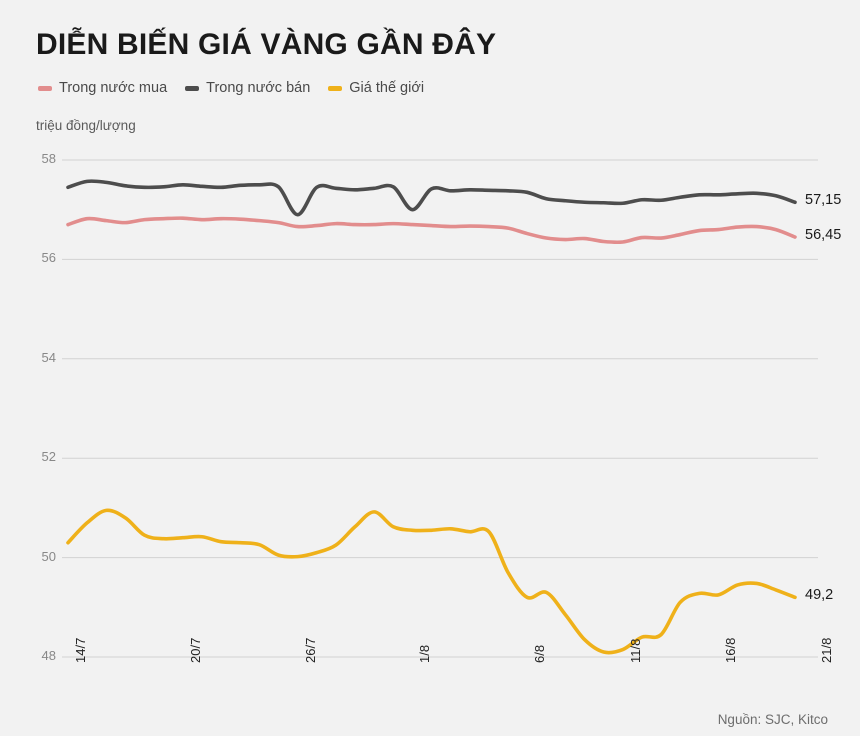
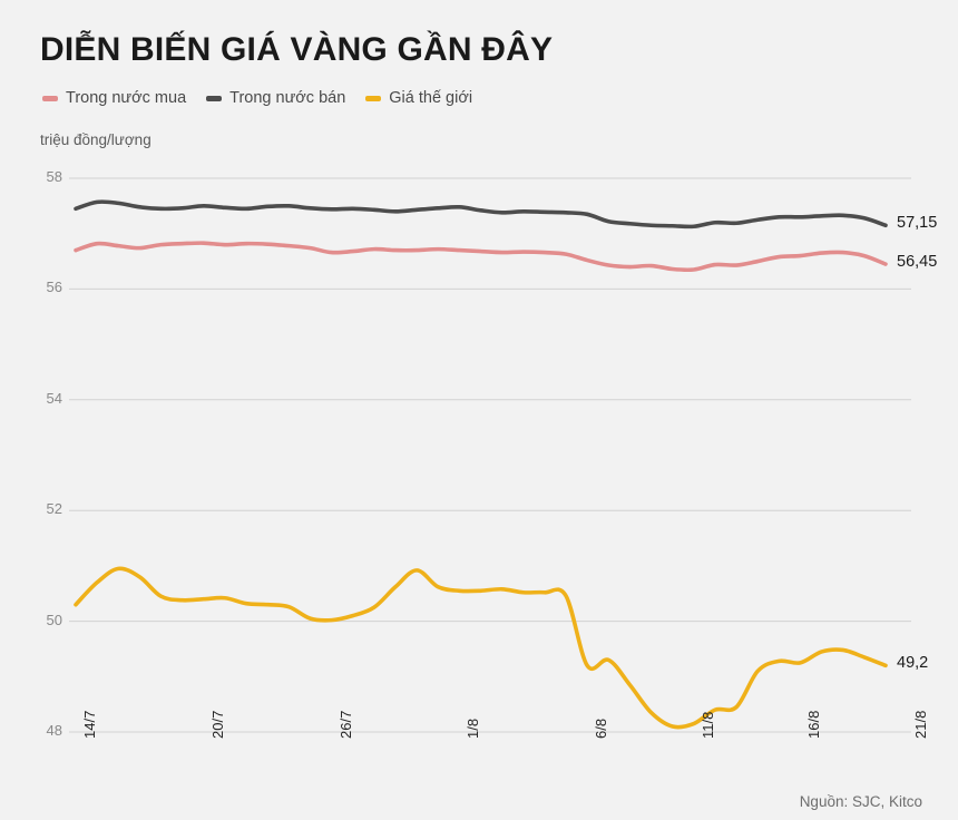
Trong nước bán/26/7: 56.9 -> 57.4
Trong nước bán/1/8: 57.0 -> 57.5
Giá thế giới/6/8: 49.7 -> 50.5
